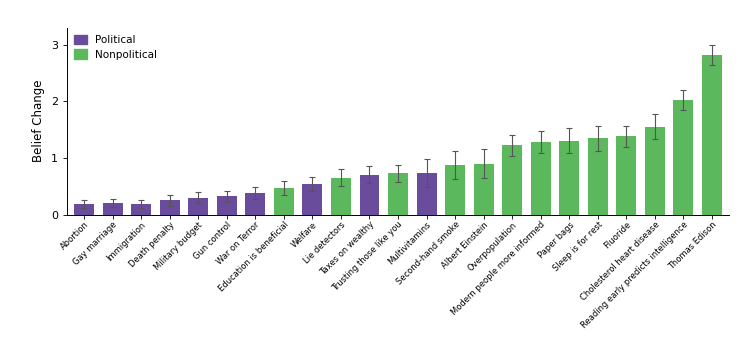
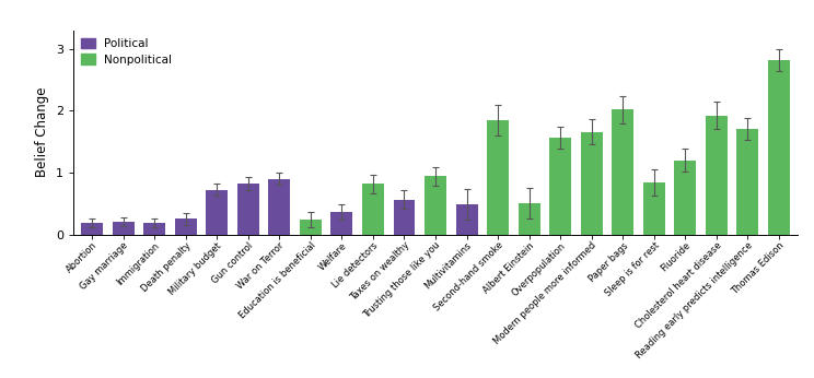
Military budget: 0.30 -> 0.72
Gun control: 0.32 -> 0.82
War on Terror: 0.38 -> 0.90
Education is beneficial: 0.47 -> 0.24
Welfare: 0.54 -> 0.36
Lie detectors: 0.65 -> 0.82
Taxes on wealthy: 0.70 -> 0.56
Trusting those like you: 0.73 -> 0.94
Multivitamins: 0.73 -> 0.48
Second-hand smoke: 0.88 -> 1.84
Albert Einstein: 0.90 -> 0.50
Overpopulation: 1.22 -> 1.56
Modern people more informed: 1.28 -> 1.66
Paper bags: 1.30 -> 2.02
Sleep is for rest: 1.35 -> 0.84
Fluoride: 1.38 -> 1.20
Cholesterol heart disease: 1.55 -> 1.92
Reading early predicts intelligence: 2.02 -> 1.70
